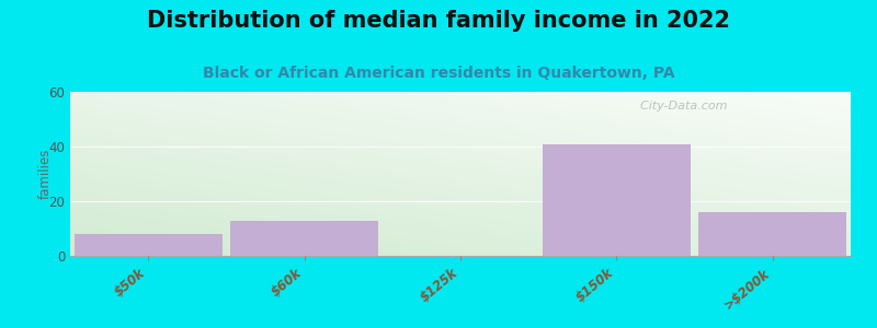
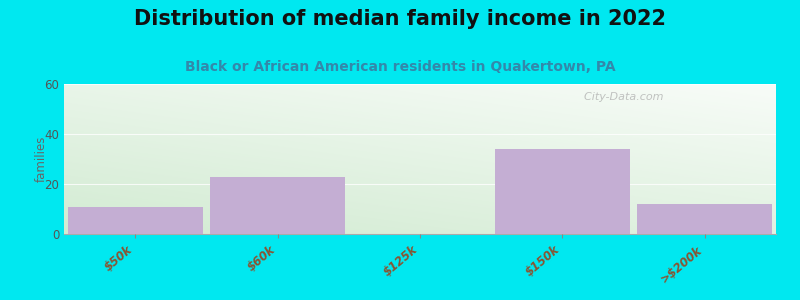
$50k: 8 -> 11
$60k: 13 -> 23
$150k: 41 -> 34
>$200k: 16 -> 12
